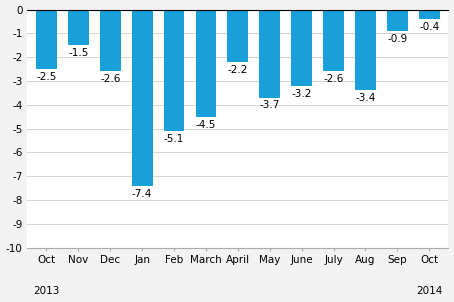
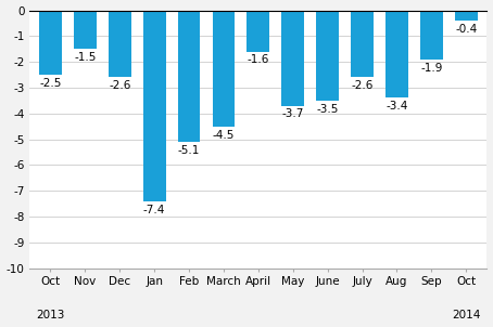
April: -2.2 -> -1.6
June: -3.2 -> -3.5
Sep: -0.9 -> -1.9
